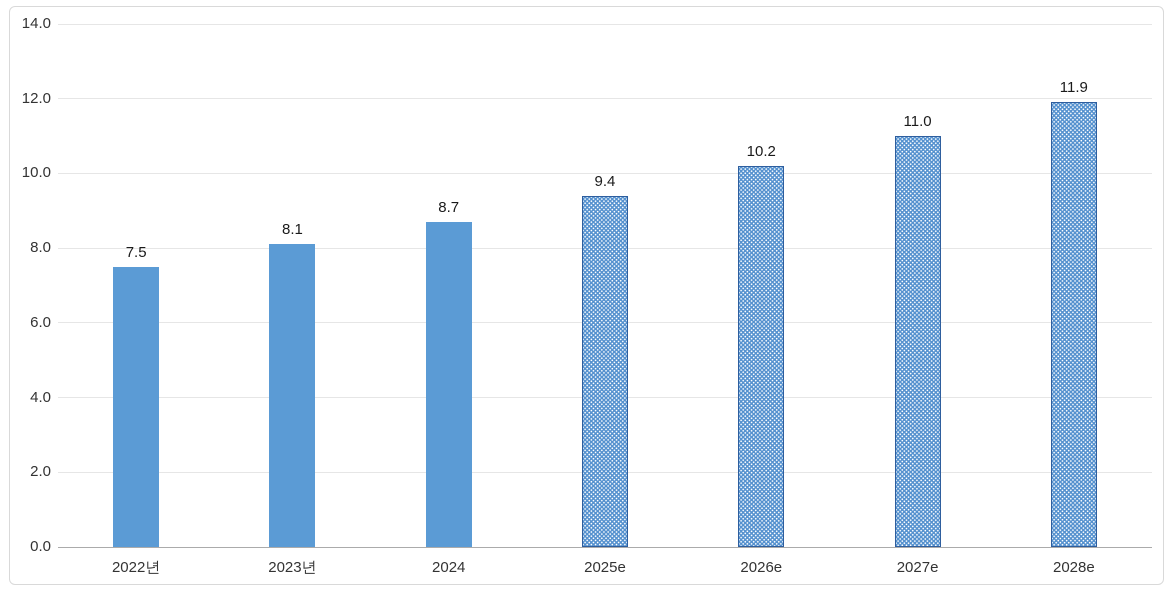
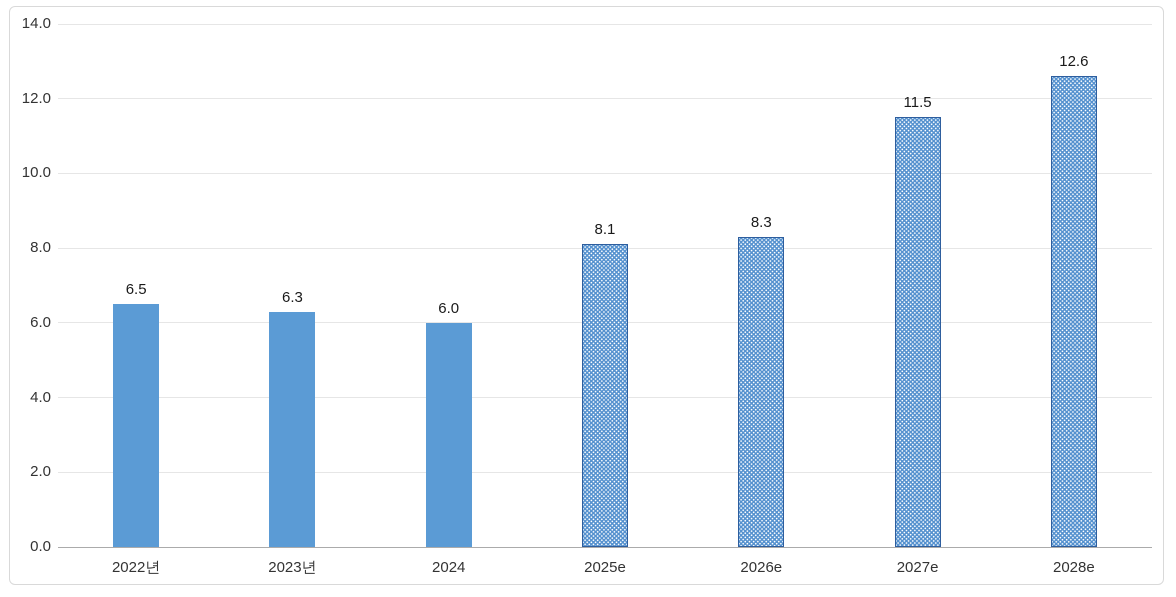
2022년: 7.5 -> 6.5
2023년: 8.1 -> 6.3
2024: 8.7 -> 6.0
2025e: 9.4 -> 8.1
2026e: 10.2 -> 8.3
2027e: 11.0 -> 11.5
2028e: 11.9 -> 12.6
